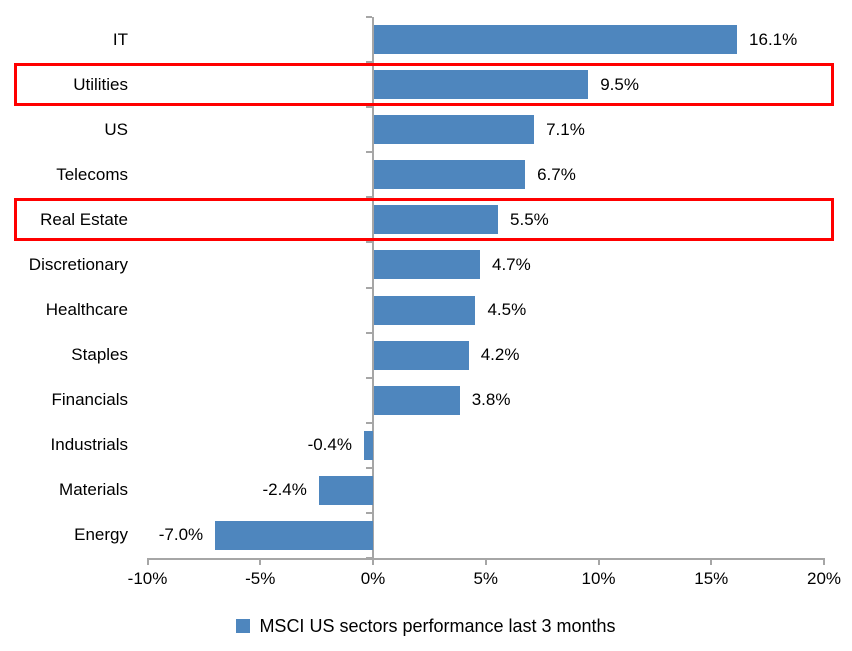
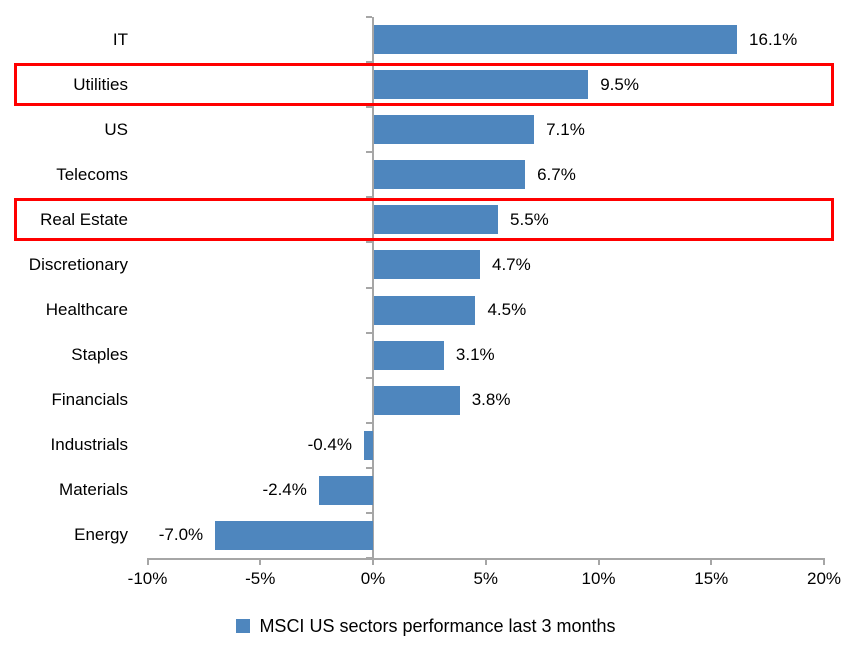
Staples: 4.2% -> 3.1%
